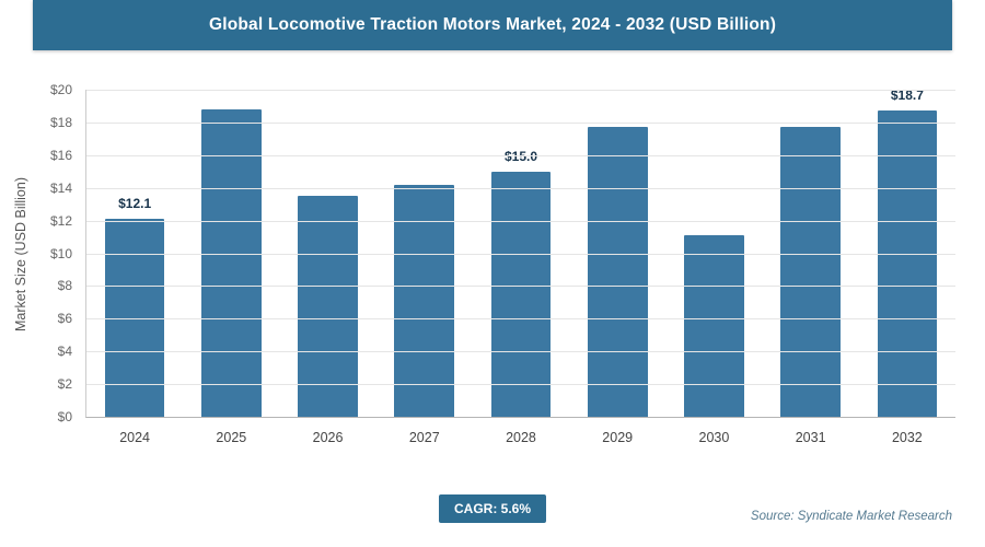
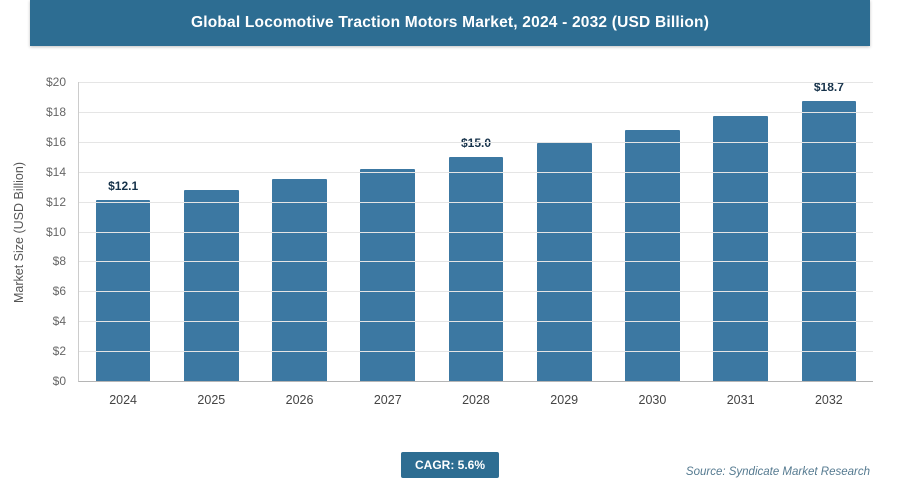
2025: $18.8 -> $12.8
2029: $17.7 -> $15.9
2030: $11.1 -> $16.8
